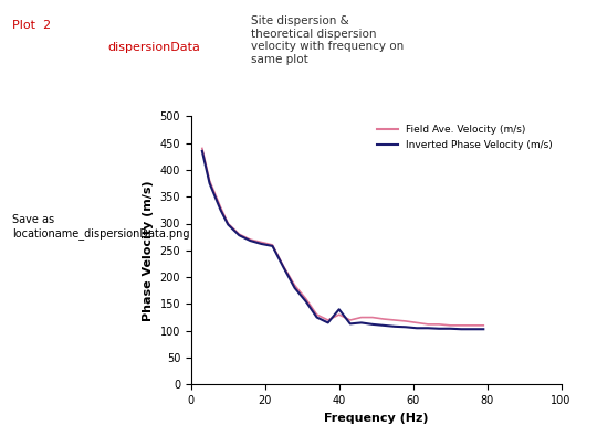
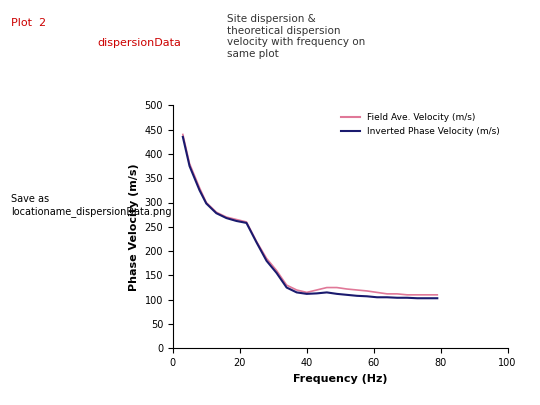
Field Ave. Velocity (m/s)/40: 130 -> 115
Inverted Phase Velocity (m/s)/40: 140 -> 112
